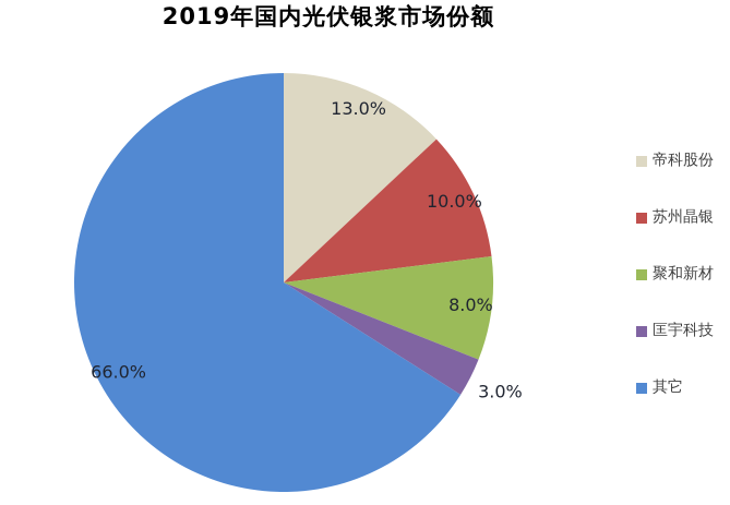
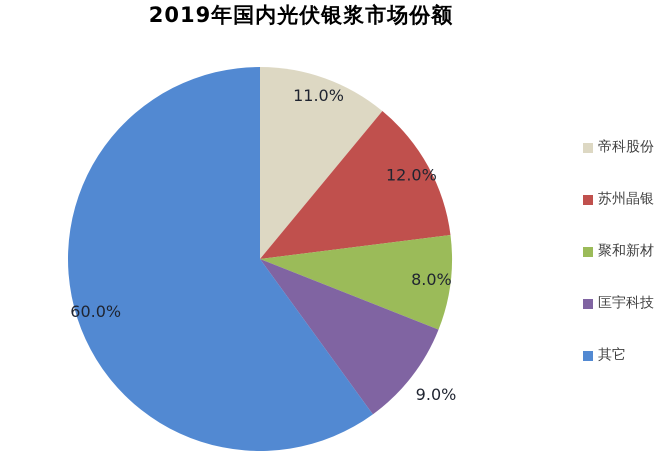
帝科股份: 13.0% -> 11.0%
苏州晶银: 10.0% -> 12.0%
匡宇科技: 3.0% -> 9.0%
其它: 66.0% -> 60.0%
